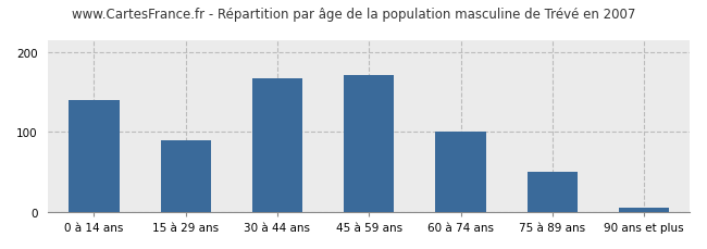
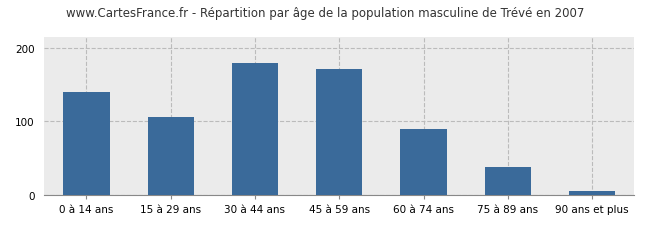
15 à 29 ans: 90 -> 106
30 à 44 ans: 168 -> 180
60 à 74 ans: 100 -> 90
75 à 89 ans: 50 -> 38
